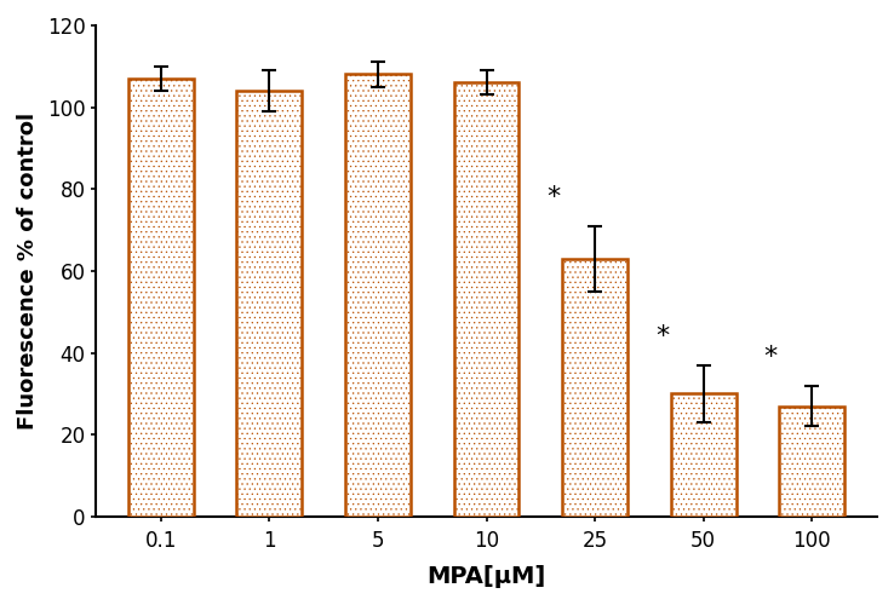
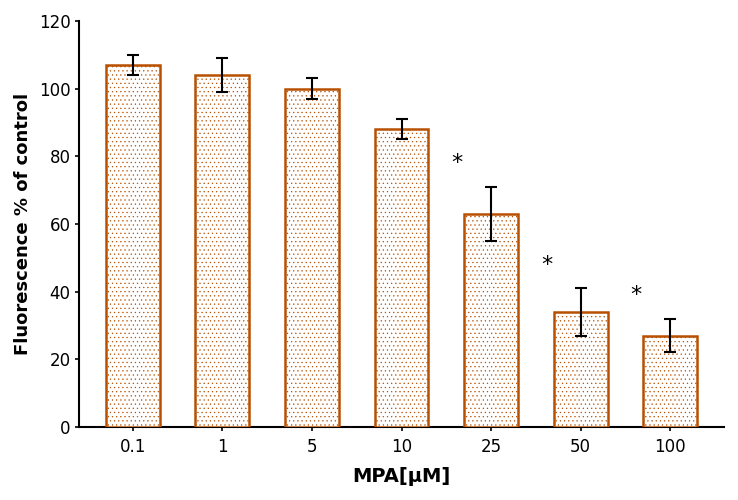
5: 108 -> 100
10: 106 -> 88
50: 30 -> 34
